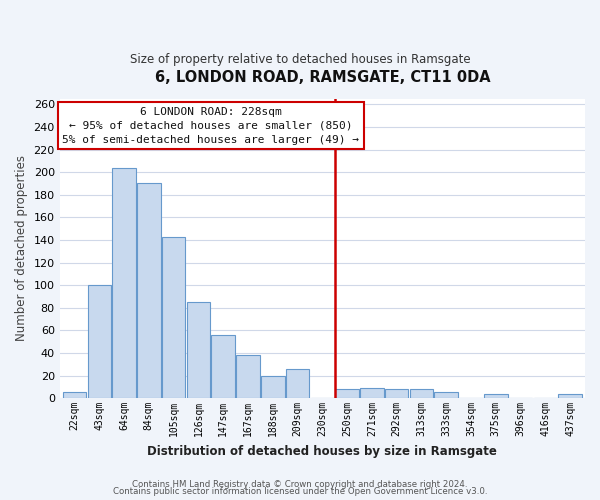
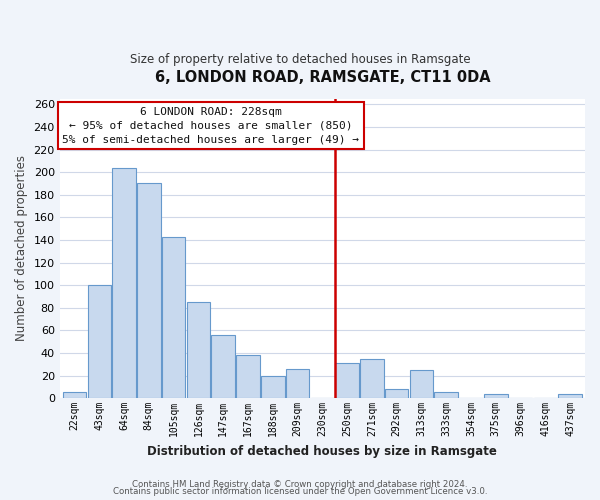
250sqm: 8 -> 31
271sqm: 9 -> 35
313sqm: 8 -> 25
